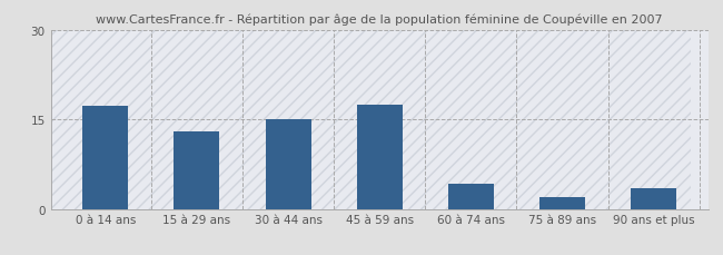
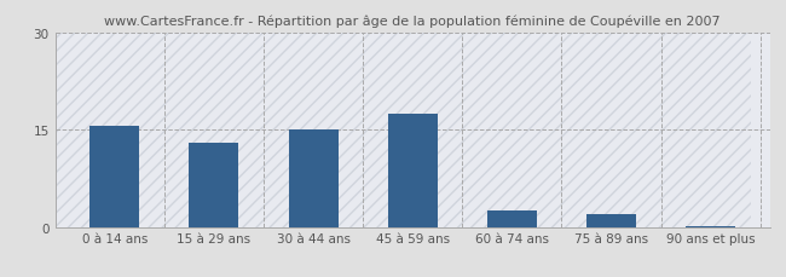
0 à 14 ans: 17.2 -> 15.5
60 à 74 ans: 4.2 -> 2.5
90 ans et plus: 3.4 -> 0.1
